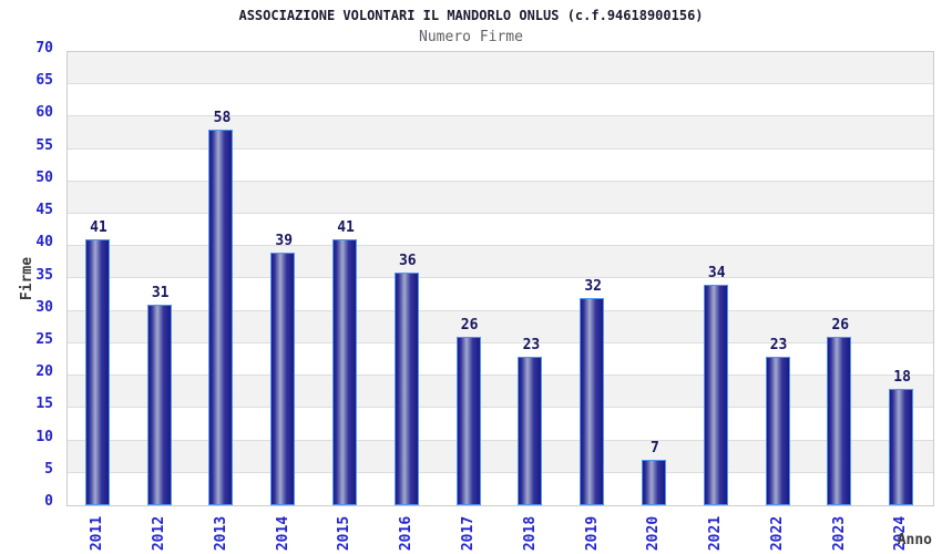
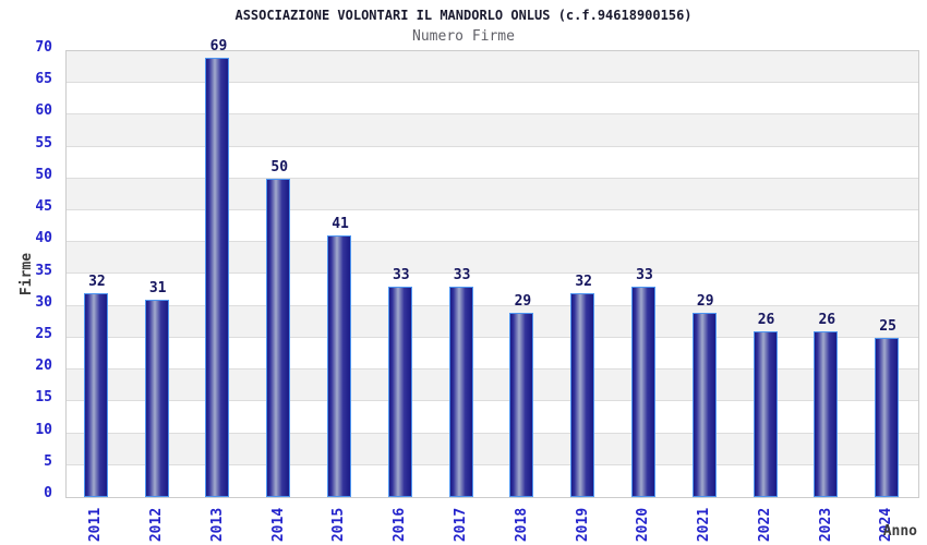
2011: 41 -> 32
2013: 58 -> 69
2014: 39 -> 50
2016: 36 -> 33
2017: 26 -> 33
2018: 23 -> 29
2020: 7 -> 33
2021: 34 -> 29
2022: 23 -> 26
2024: 18 -> 25
